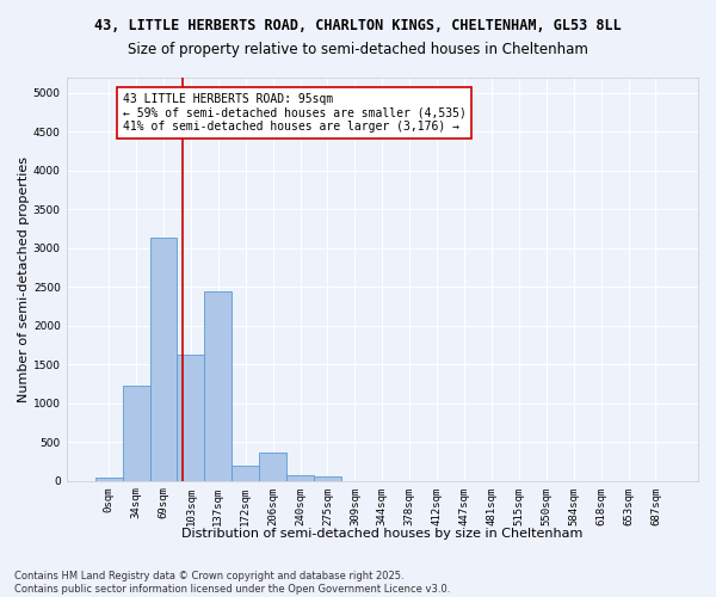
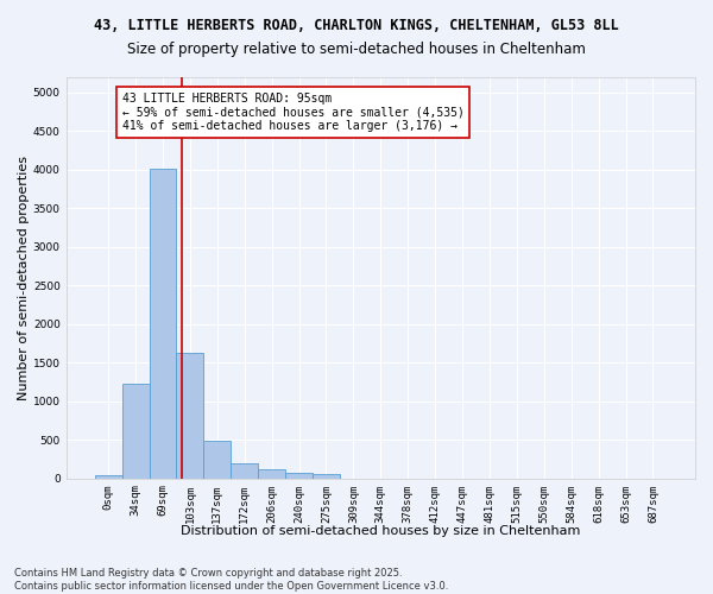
69sqm: 3140 -> 4020
137sqm: 2440 -> 480
206sqm: 360 -> 110
